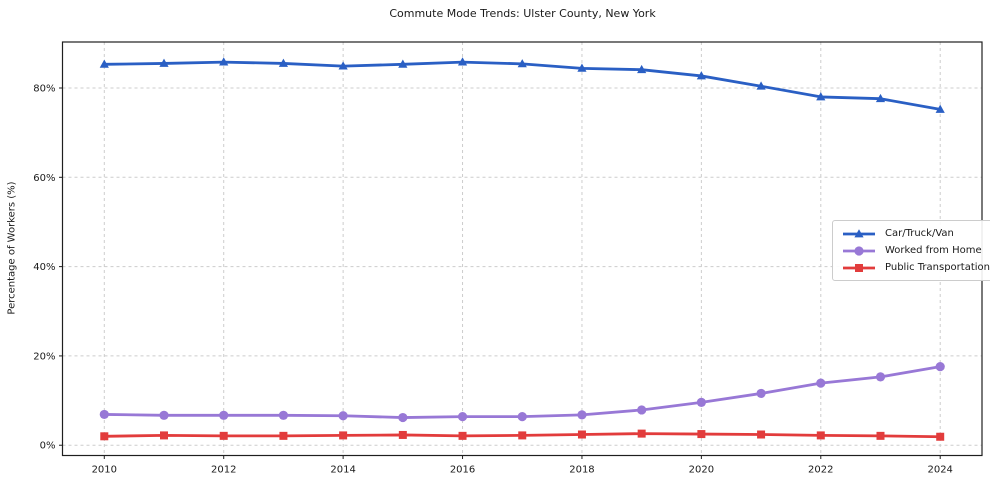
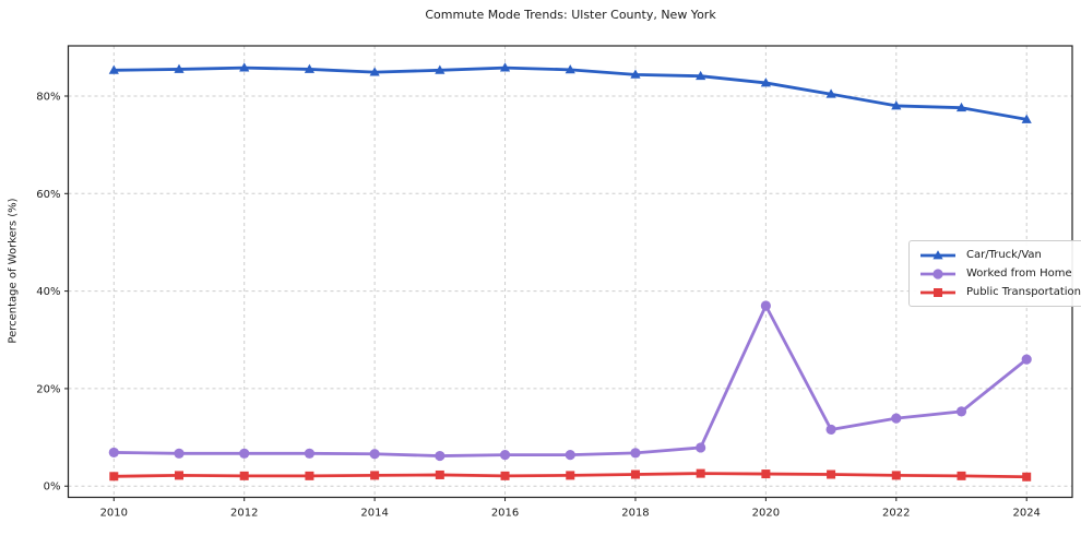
Worked from Home/2020: 10% -> 37%
Worked from Home/2024: 18% -> 26%
